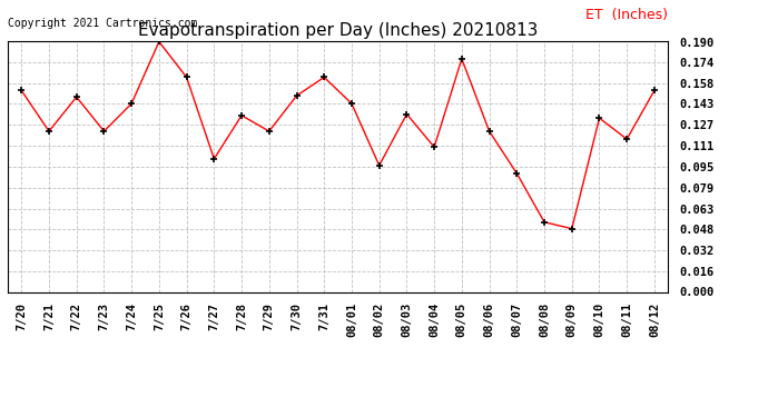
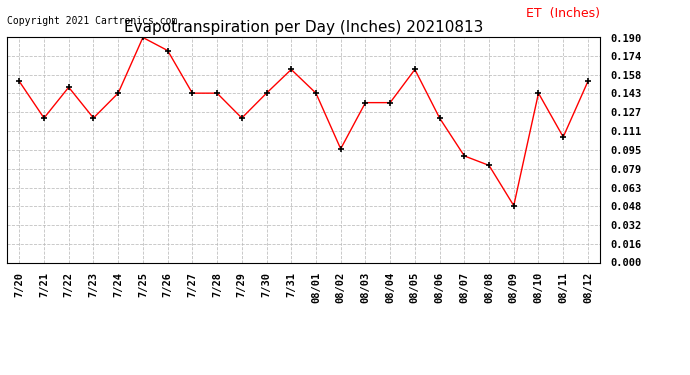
7/26: 0.163 -> 0.179
7/27: 0.101 -> 0.143
7/28: 0.134 -> 0.143
7/30: 0.149 -> 0.143
08/04: 0.110 -> 0.135
08/05: 0.177 -> 0.163
08/08: 0.053 -> 0.082
08/10: 0.132 -> 0.143
08/11: 0.116 -> 0.106
